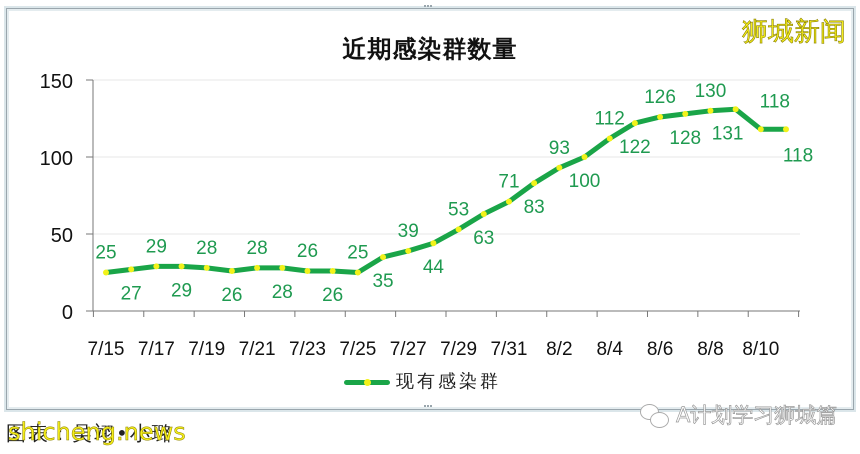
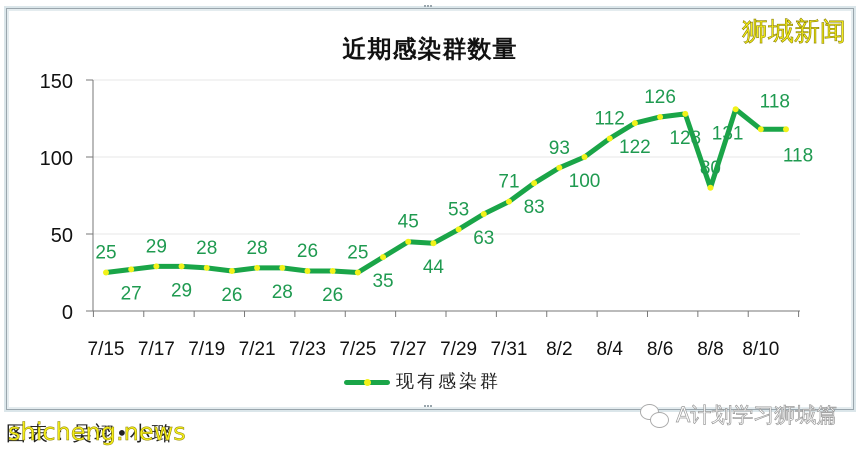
7/27: 39 -> 45
8/8: 130 -> 80
